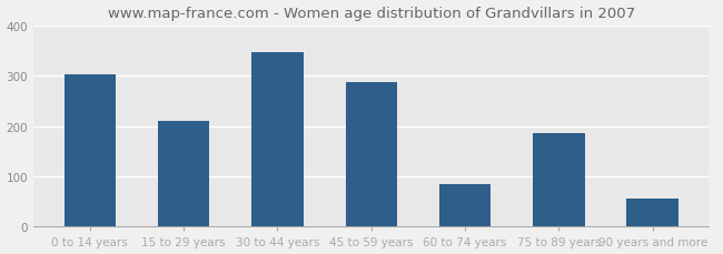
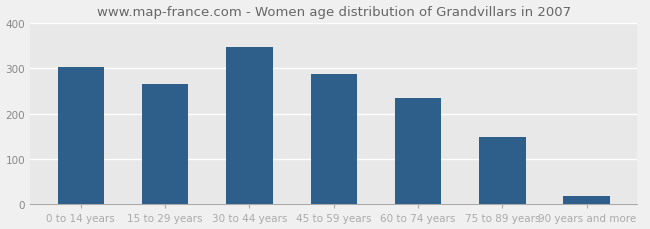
15 to 29 years: 210 -> 265
60 to 74 years: 85 -> 234
75 to 89 years: 185 -> 148
90 years and more: 55 -> 18
